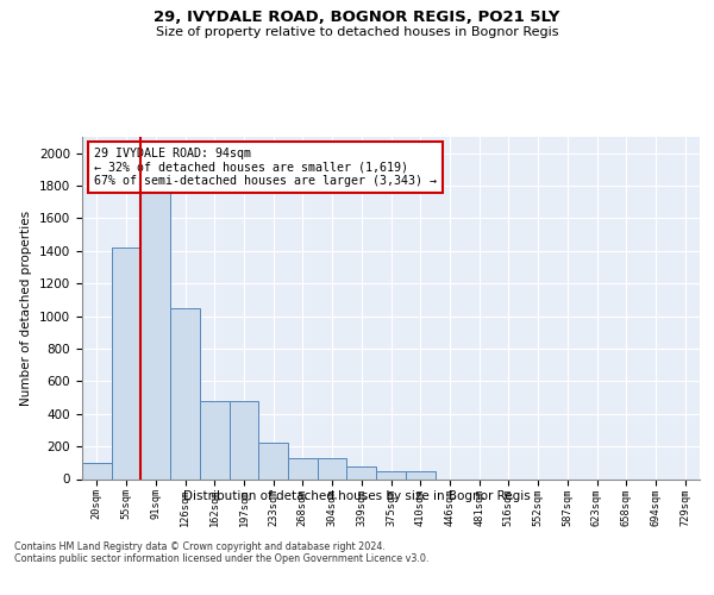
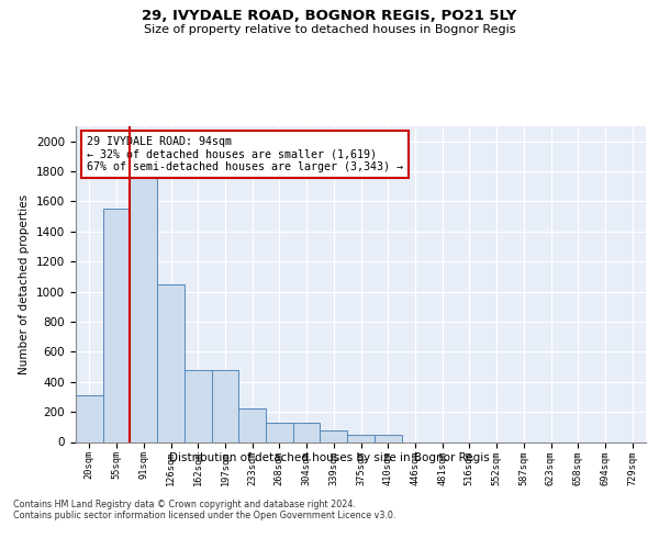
20sqm: 100 -> 310
55sqm: 1420 -> 1550
